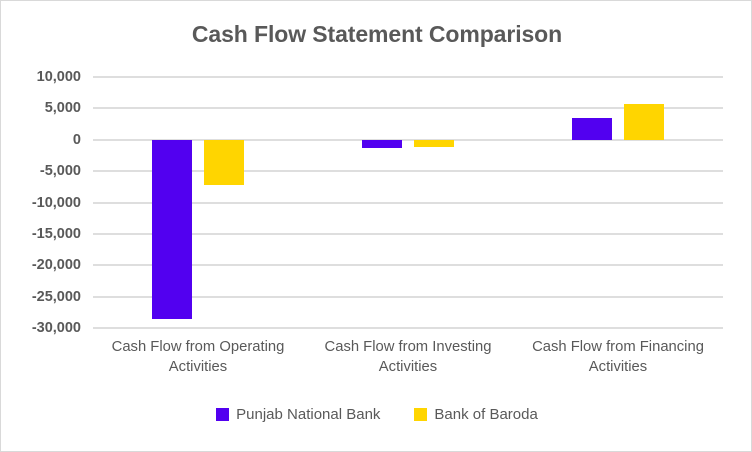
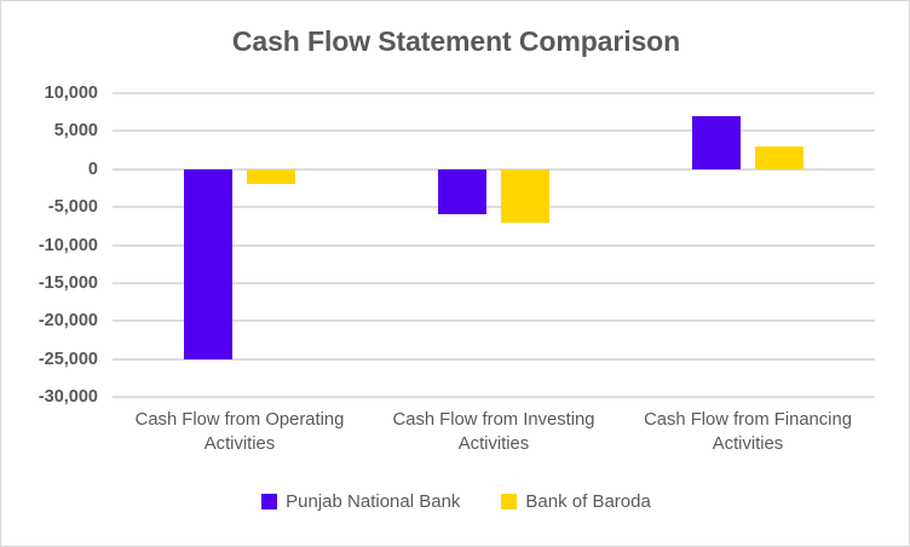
Punjab National Bank/Cash Flow from Operating Activities: -29000 -> -25000
Bank of Baroda/Cash Flow from Operating Activities: -7000 -> -2000
Punjab National Bank/Cash Flow from Investing Activities: -1000 -> -6000
Bank of Baroda/Cash Flow from Investing Activities: -1000 -> -7000
Punjab National Bank/Cash Flow from Financing Activities: 4000 -> 7000
Bank of Baroda/Cash Flow from Financing Activities: 6000 -> 3000
